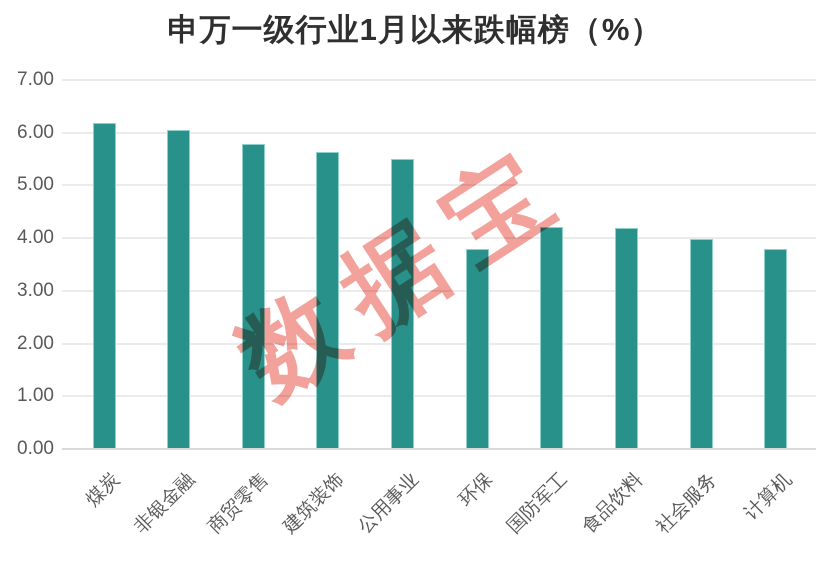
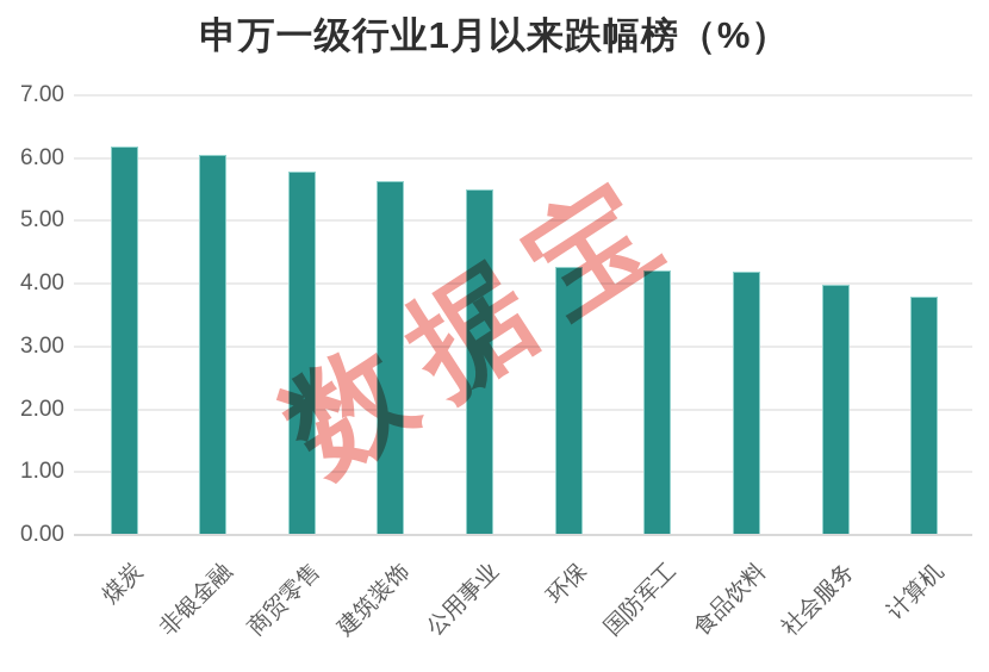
环保: 3.8 -> 4.3
